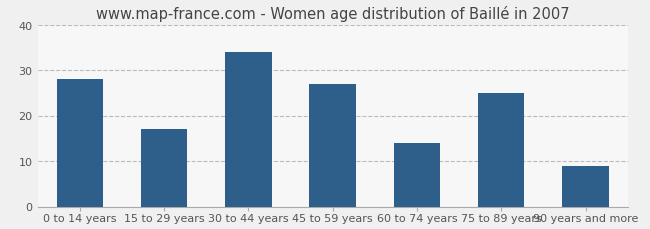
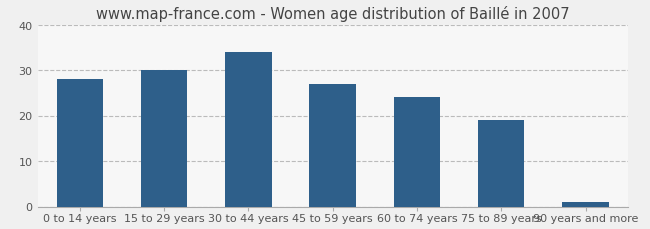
15 to 29 years: 17 -> 30
60 to 74 years: 14 -> 24
75 to 89 years: 25 -> 19
90 years and more: 9 -> 1
